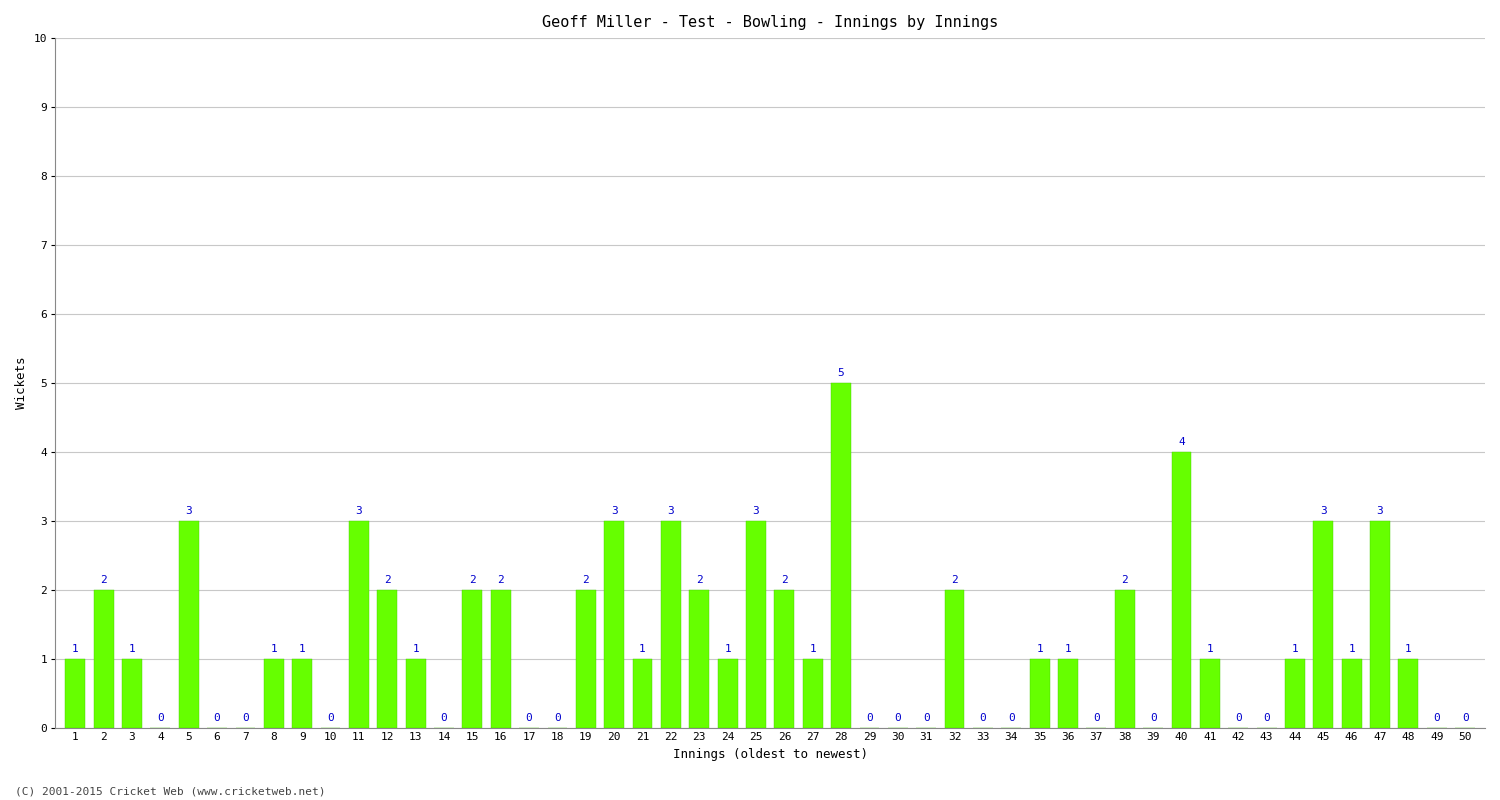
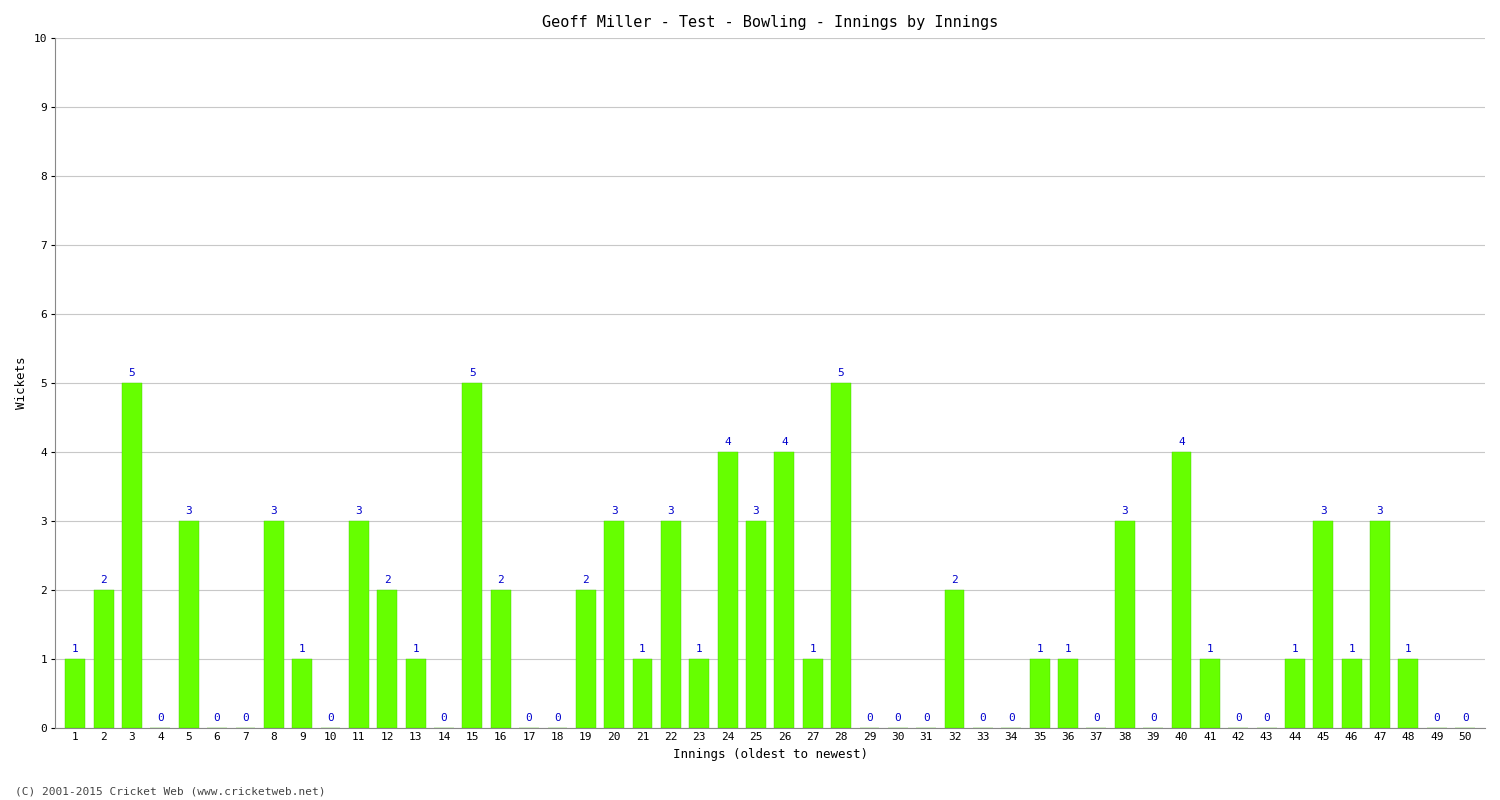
3: 1 -> 5
8: 1 -> 3
15: 2 -> 5
23: 2 -> 1
24: 1 -> 4
26: 2 -> 4
38: 2 -> 3
